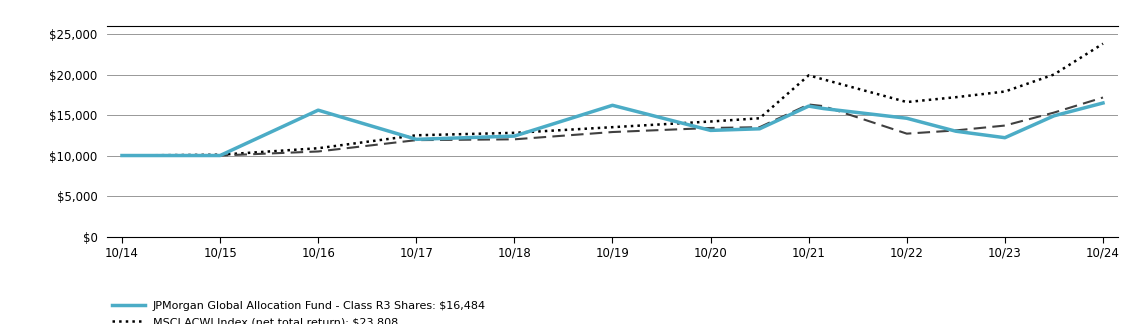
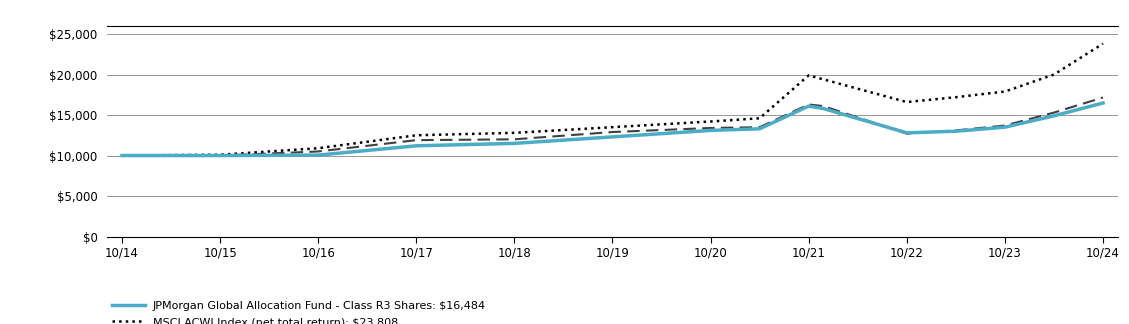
JPMorgan Global Allocation Fund - Class R3 Shares: $16,484/10/16: $15,600 -> $10,000
JPMorgan Global Allocation Fund - Class R3 Shares: $16,484/10/17: $12,000 -> $11,200
JPMorgan Global Allocation Fund - Class R3 Shares: $16,484/10/18: $12,400 -> $11,500
JPMorgan Global Allocation Fund - Class R3 Shares: $16,484/10/19: $16,200 -> $12,300
JPMorgan Global Allocation Fund - Class R3 Shares: $16,484/10/22: $14,600 -> $12,800
JPMorgan Global Allocation Fund - Class R3 Shares: $16,484/10/23: $12,200 -> $13,500
